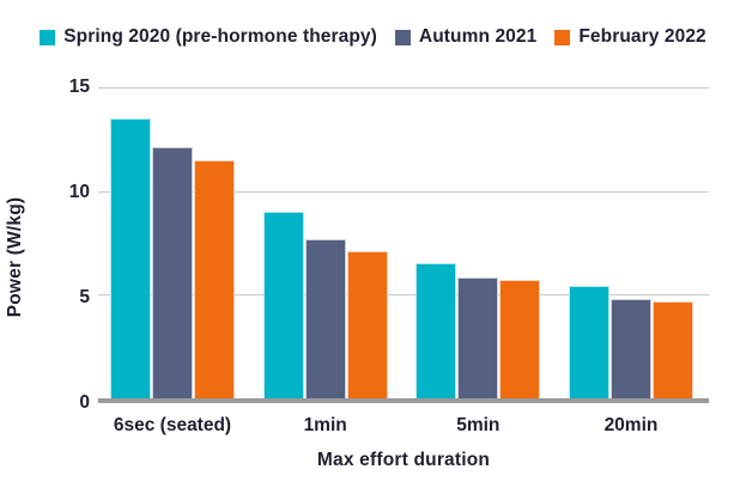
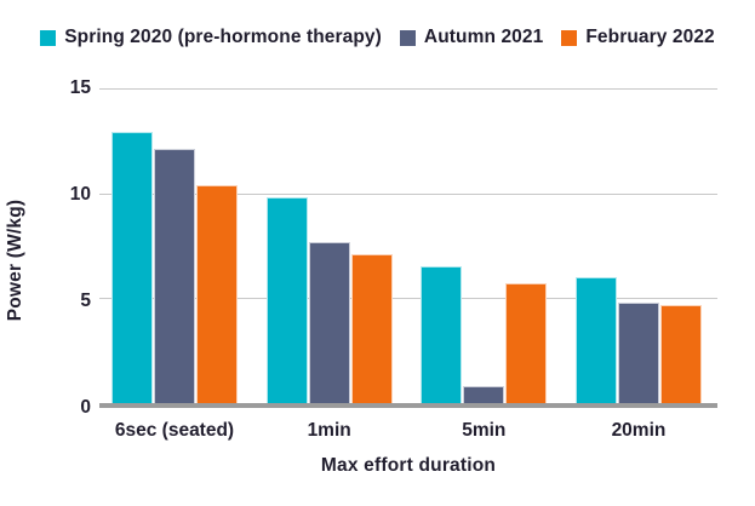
Spring 2020 (pre-hormone therapy)/6sec (seated): 13.5 -> 12.9
February 2022/6sec (seated): 11.5 -> 10.4
Spring 2020 (pre-hormone therapy)/1min: 9.0 -> 9.8
Autumn 2021/5min: 5.8 -> 0.8
Spring 2020 (pre-hormone therapy)/20min: 5.4 -> 6.0
